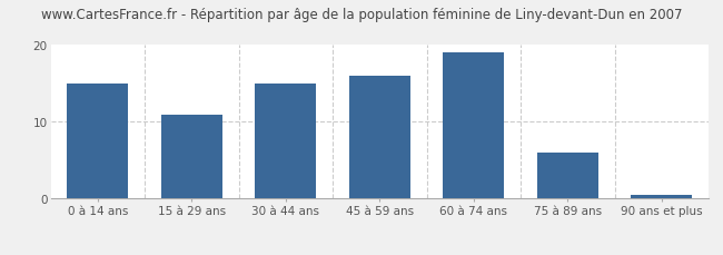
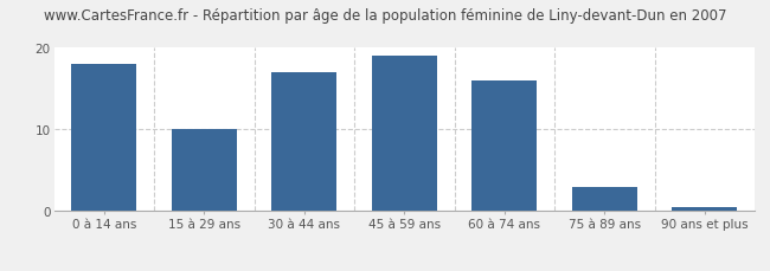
0 à 14 ans: 15.0 -> 18.0
15 à 29 ans: 11.0 -> 10.0
30 à 44 ans: 15.0 -> 17.0
45 à 59 ans: 16.0 -> 19.0
60 à 74 ans: 19.0 -> 16.0
75 à 89 ans: 6.0 -> 3.0
